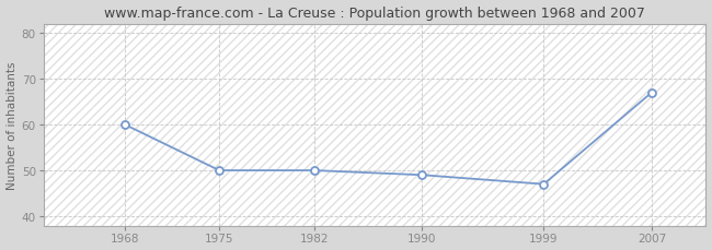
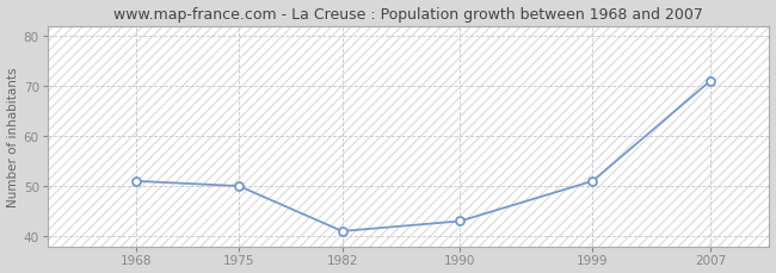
1968: 60 -> 51
1982: 50 -> 41
1990: 49 -> 43
1999: 47 -> 51
2007: 67 -> 71
